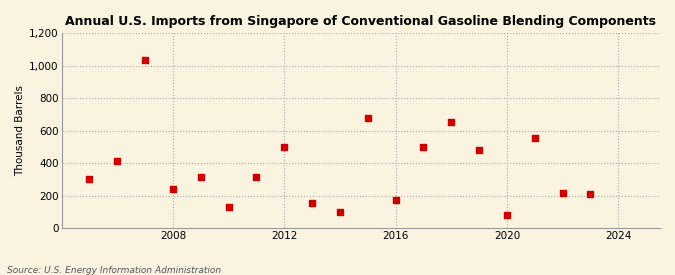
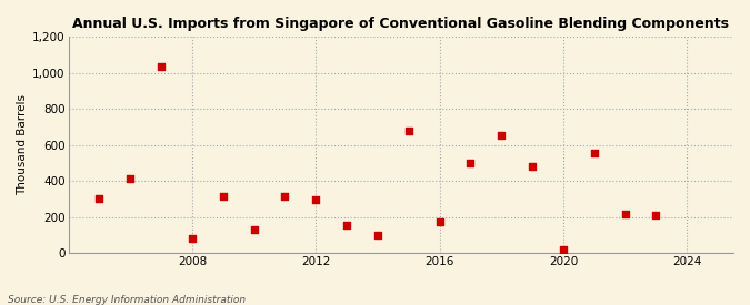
2008: 240 -> 80
2012: 500 -> 300
2020: 80 -> 20
